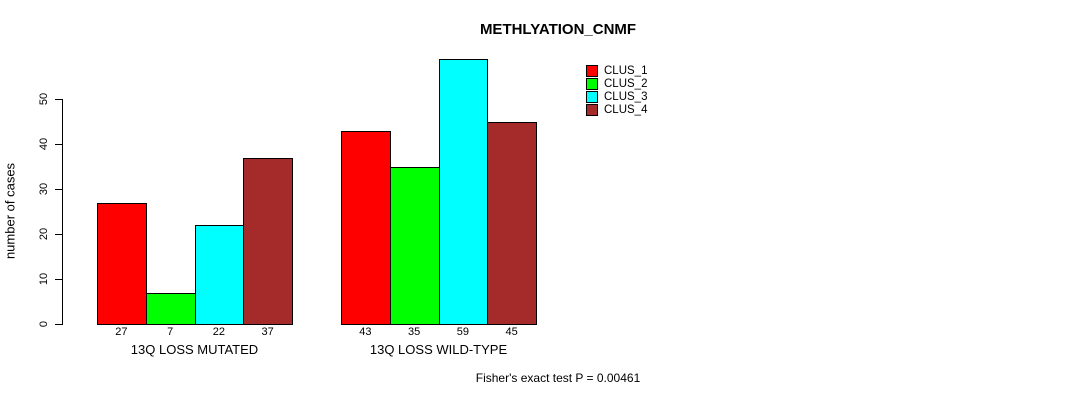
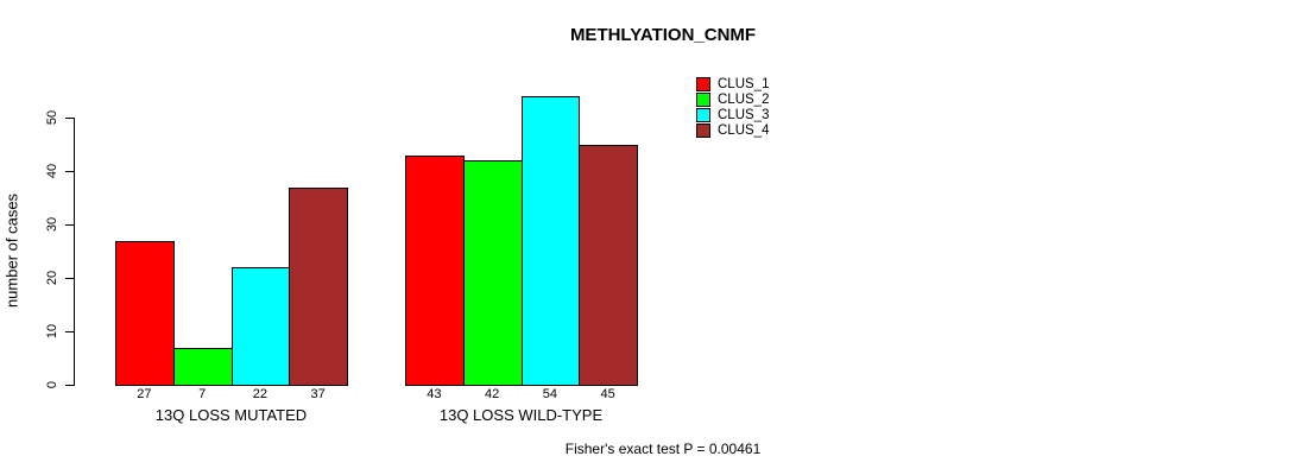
CLUS_2/13Q LOSS WILD-TYPE: 35 -> 42
CLUS_3/13Q LOSS WILD-TYPE: 59 -> 54
